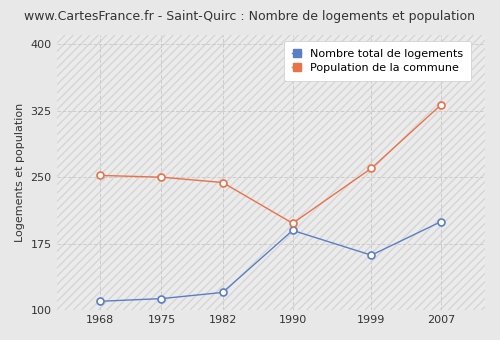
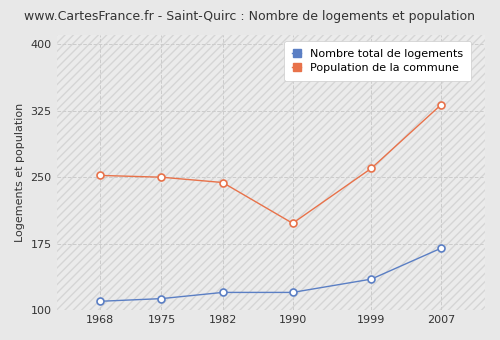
Nombre total de logements/1990: 190 -> 120
Nombre total de logements/1999: 162 -> 135
Nombre total de logements/2007: 200 -> 170
